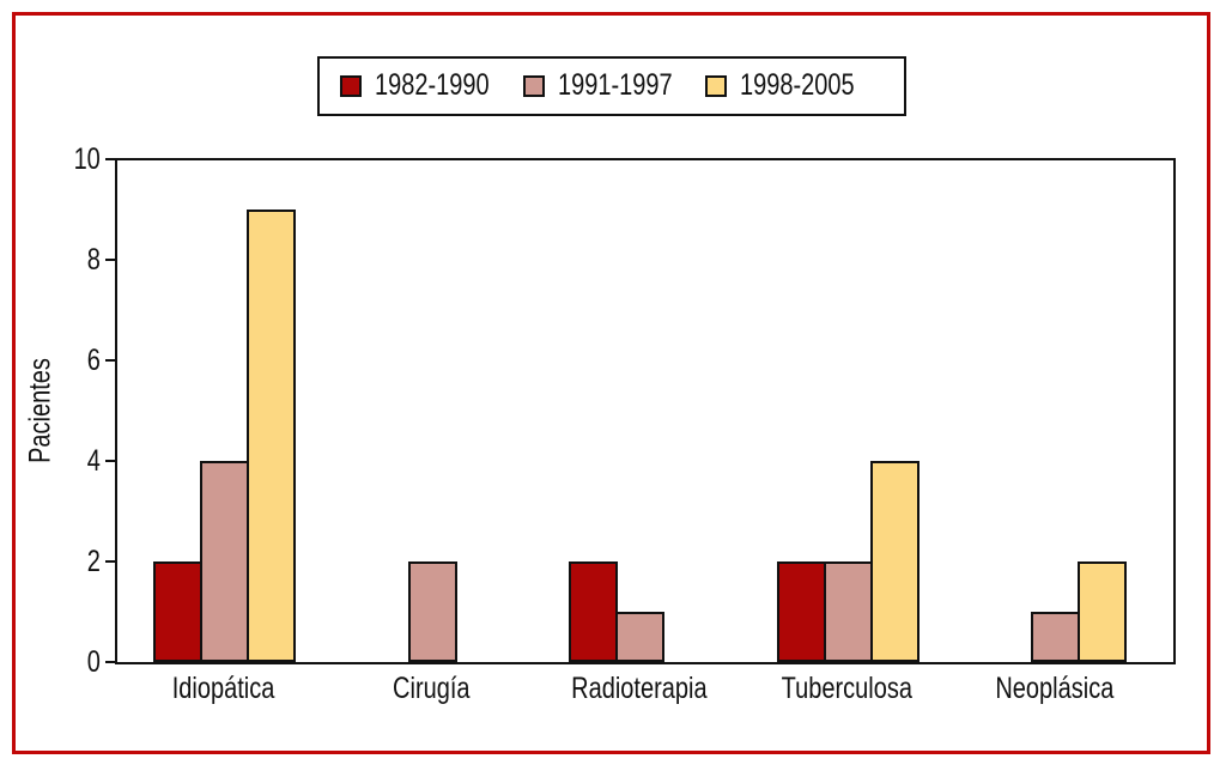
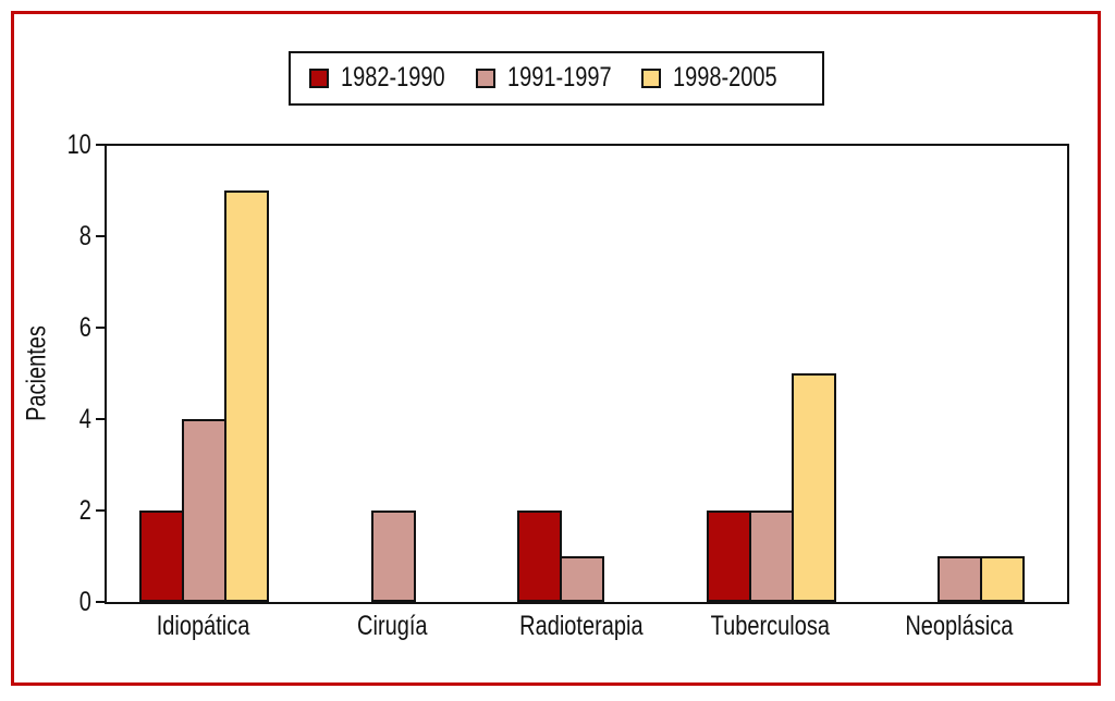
1998-2005/Tuberculosa: 4 -> 5
1998-2005/Neoplásica: 2 -> 1
